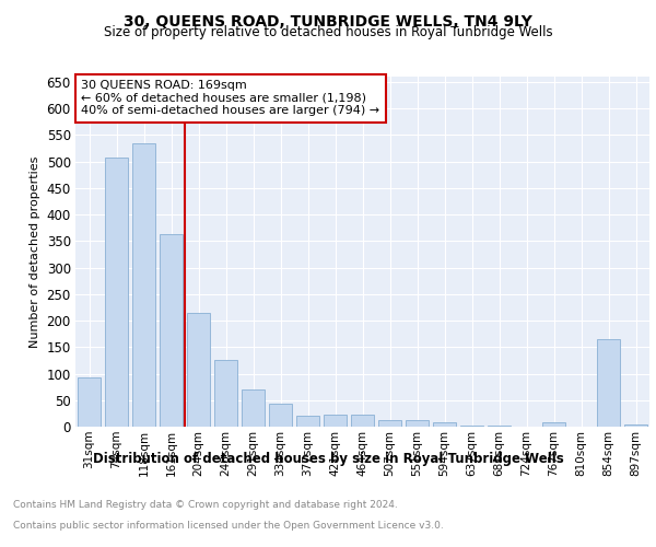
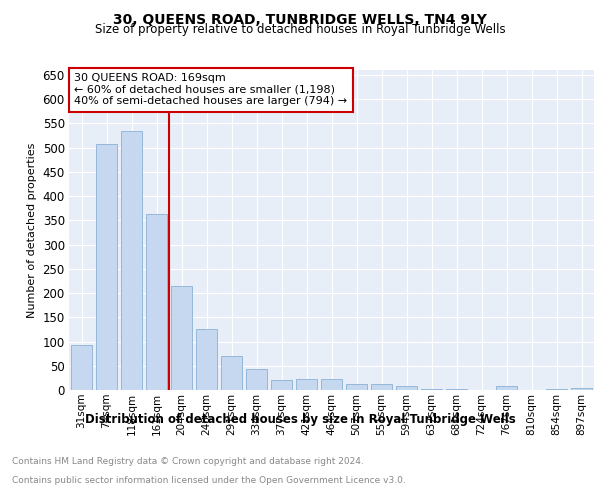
854sqm: 165 -> 3
